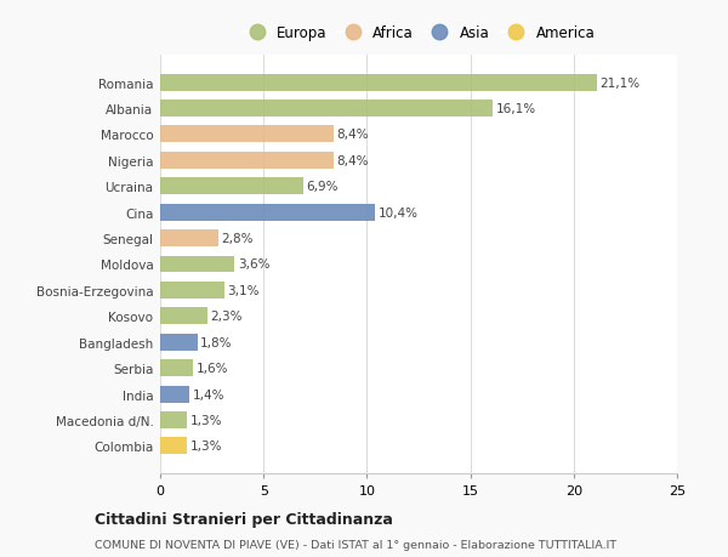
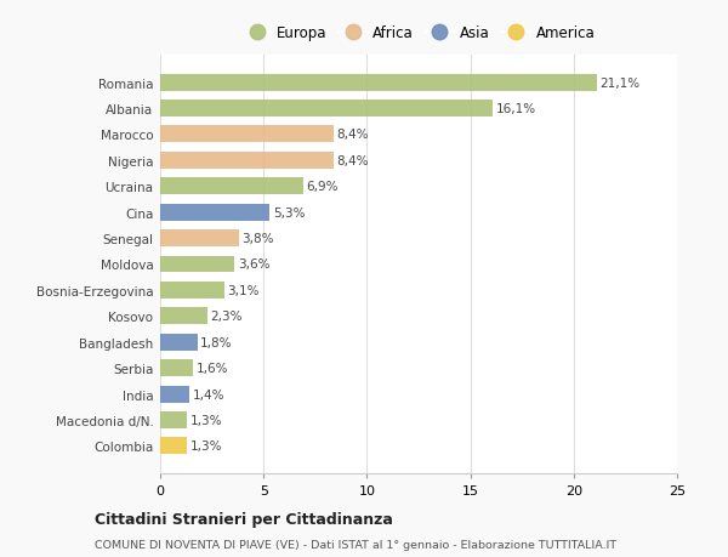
Cina: 10,4% -> 5,3%
Senegal: 2,8% -> 3,8%
